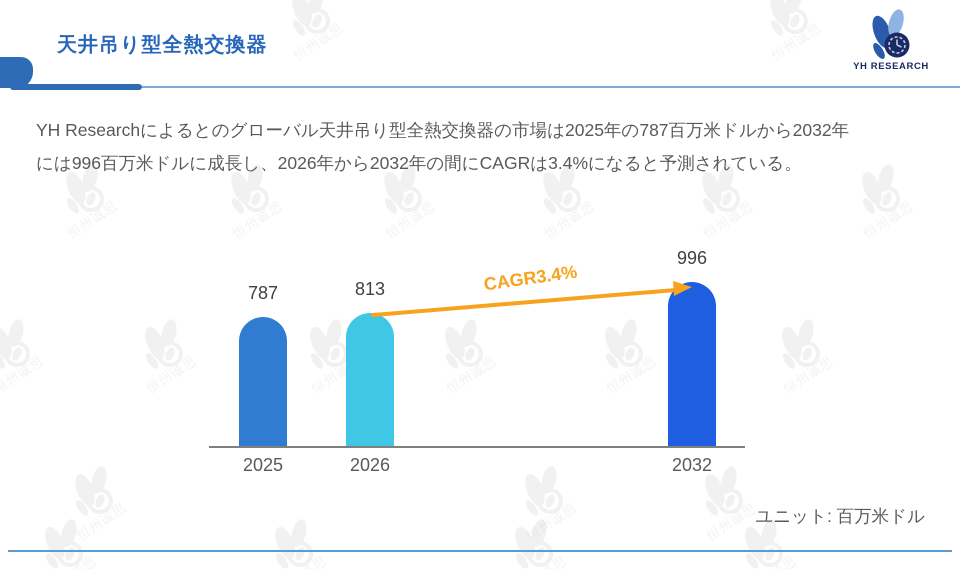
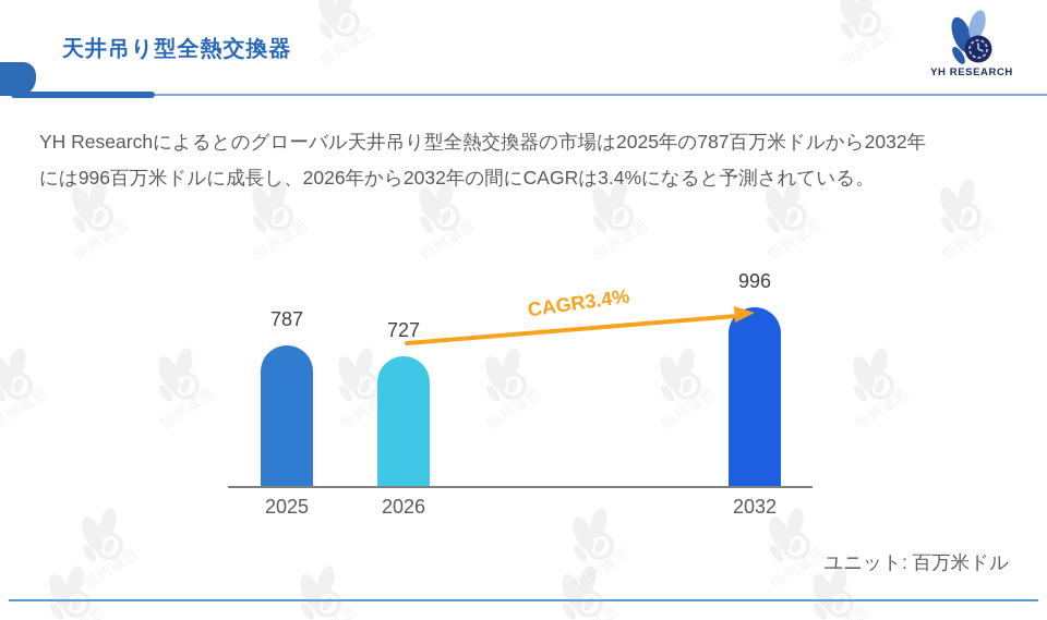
2026: 813 -> 727
